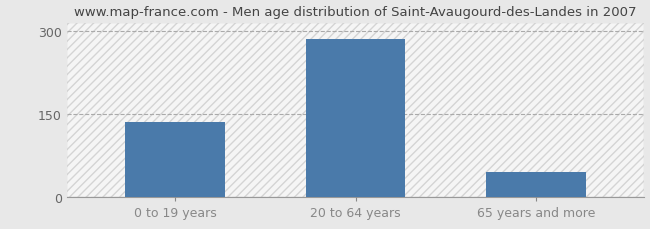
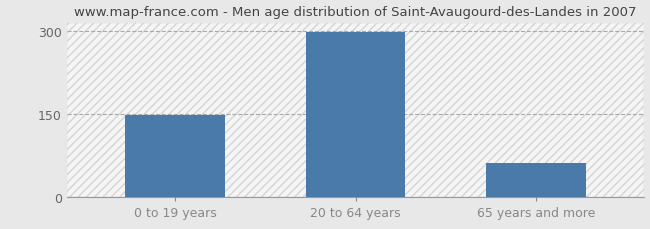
0 to 19 years: 135 -> 148
20 to 64 years: 285 -> 298
65 years and more: 45 -> 62
